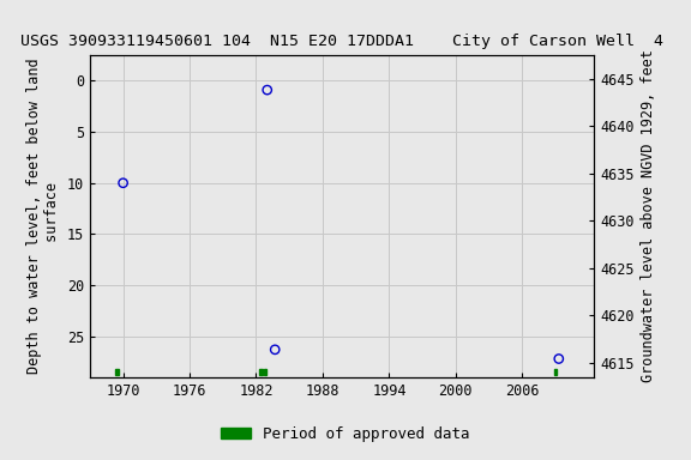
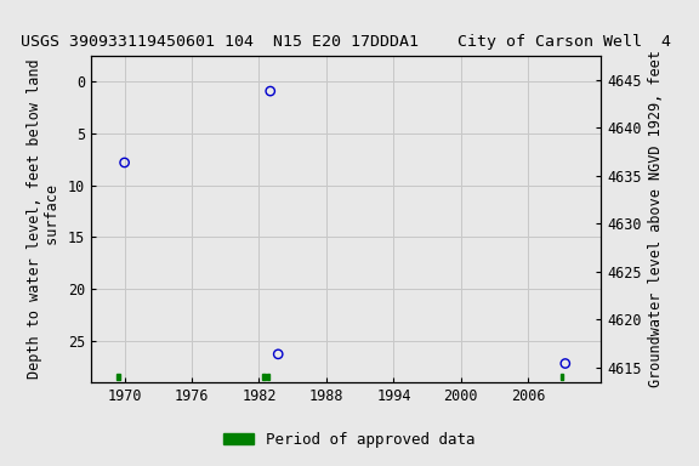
1970: 10.0 -> 7.8
